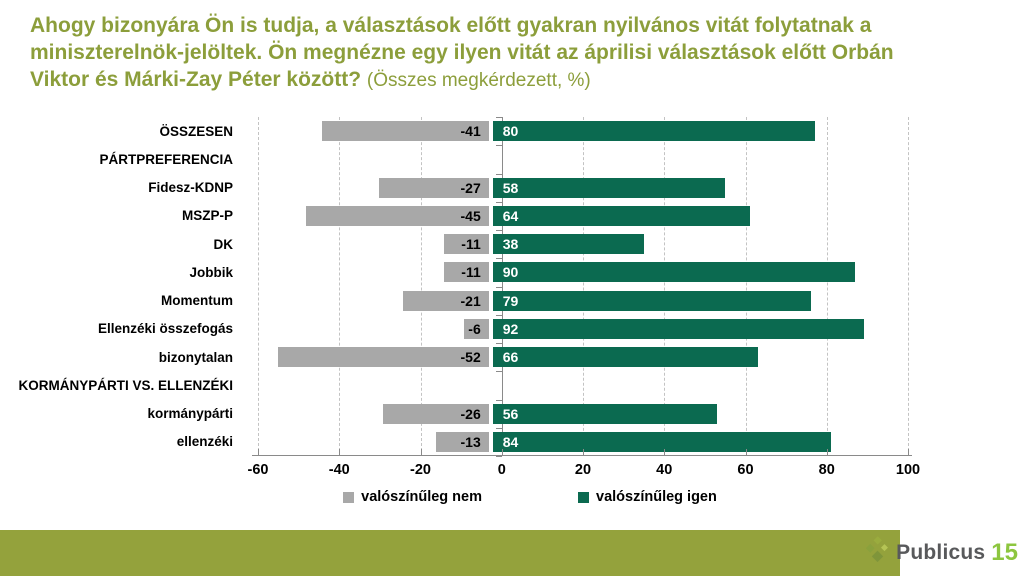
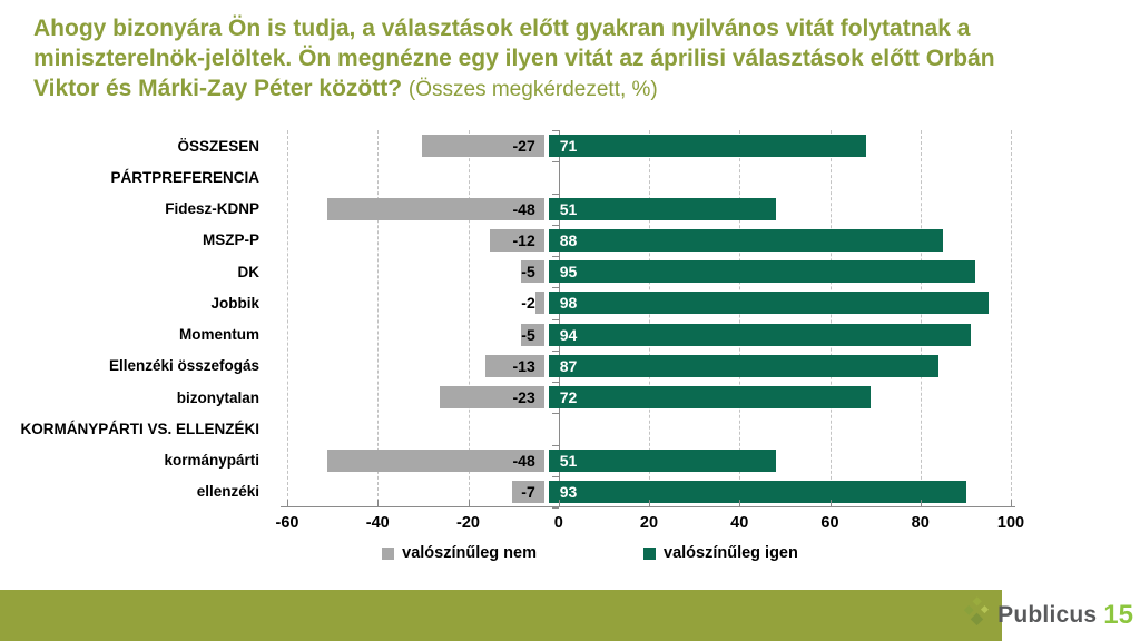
valószínűleg nem/ÖSSZESEN: -41 -> -27
valószínűleg igen/ÖSSZESEN: 80 -> 71
valószínűleg nem/Fidesz-KDNP: -27 -> -48
valószínűleg igen/Fidesz-KDNP: 58 -> 51
valószínűleg nem/MSZP-P: -45 -> -12
valószínűleg igen/MSZP-P: 64 -> 88
valószínűleg nem/DK: -11 -> -5
valószínűleg igen/DK: 38 -> 95
valószínűleg nem/Jobbik: -11 -> -2
valószínűleg igen/Jobbik: 90 -> 98
valószínűleg nem/Momentum: -21 -> -5
valószínűleg igen/Momentum: 79 -> 94
valószínűleg nem/Ellenzéki összefogás: -6 -> -13
valószínűleg igen/Ellenzéki összefogás: 92 -> 87
valószínűleg nem/bizonytalan: -52 -> -23
valószínűleg igen/bizonytalan: 66 -> 72
valószínűleg nem/kormánypárti: -26 -> -48
valószínűleg igen/kormánypárti: 56 -> 51
valószínűleg nem/ellenzéki: -13 -> -7
valószínűleg igen/ellenzéki: 84 -> 93
